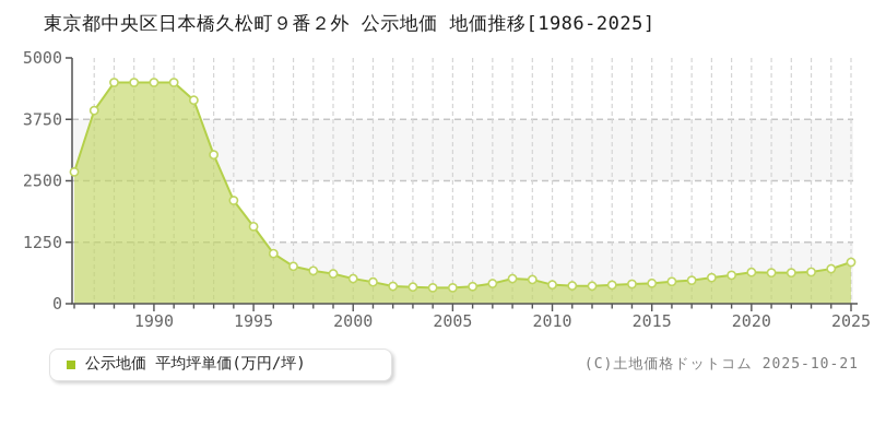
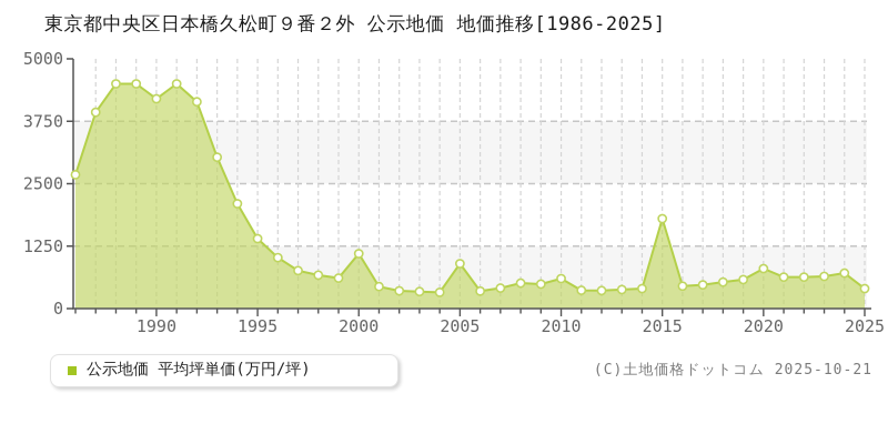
1990: 4500 -> 4200
1995: 1600 -> 1400
2000: 500 -> 1100
2005: 300 -> 900
2010: 400 -> 600
2015: 400 -> 1800
2020: 600 -> 800
2025: 800 -> 400
